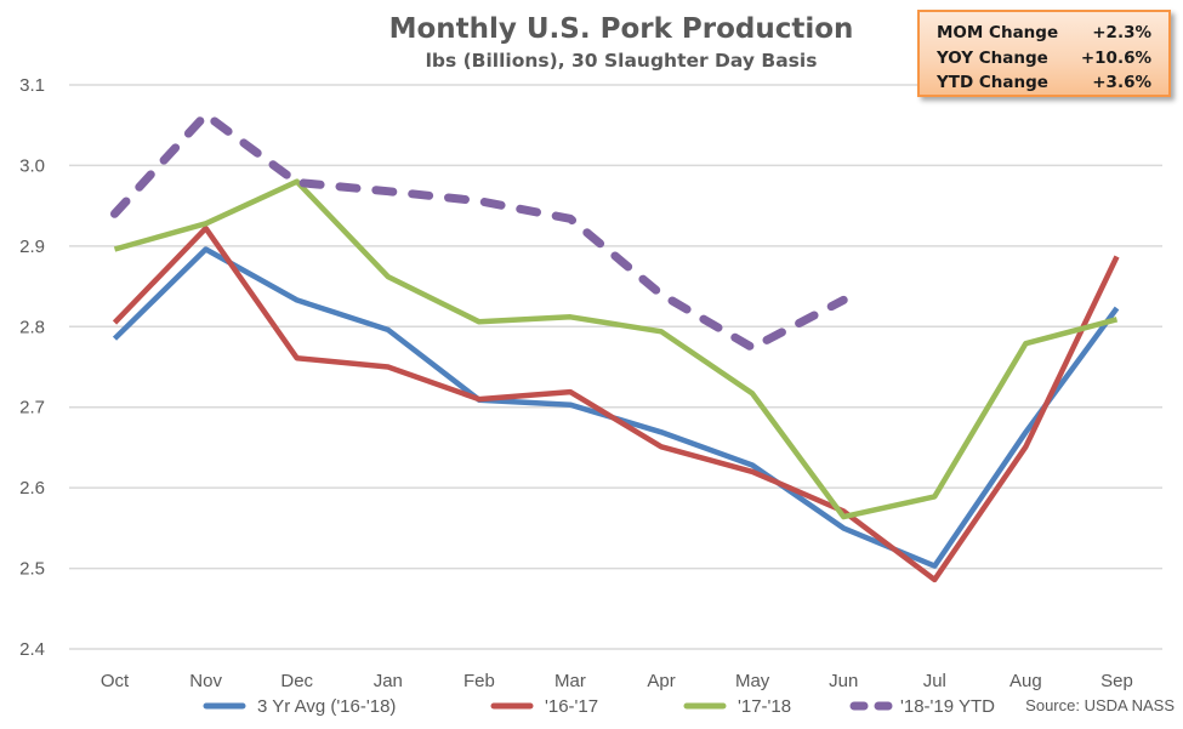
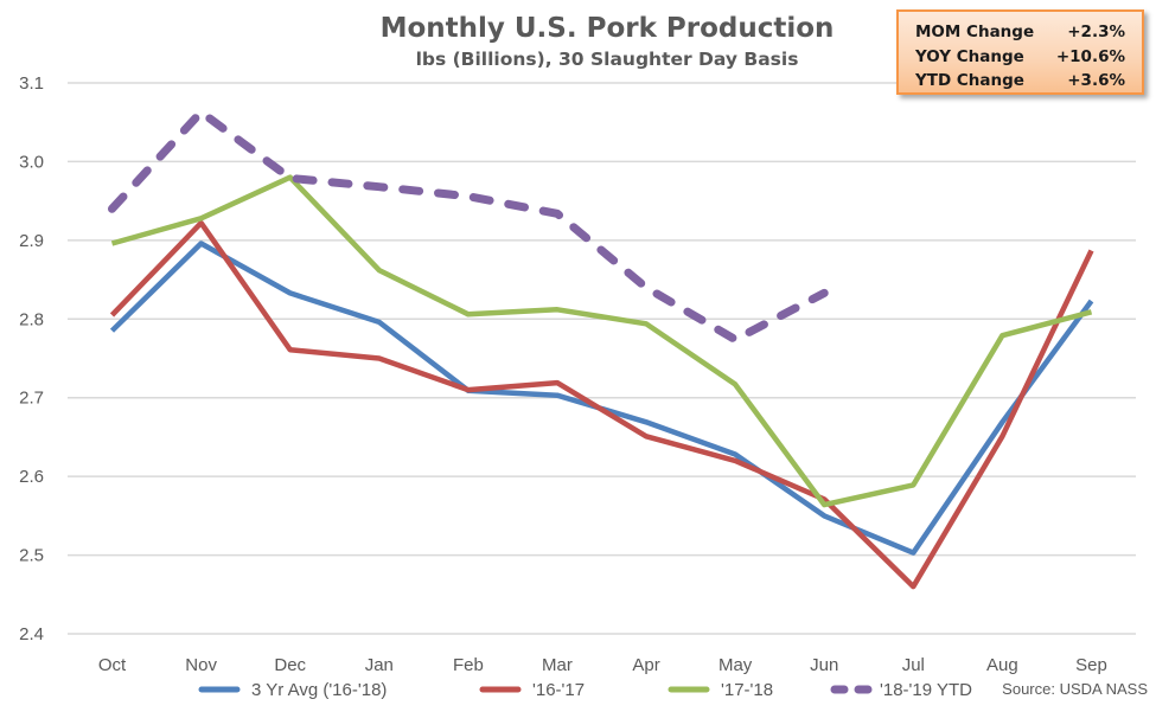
'16-'17/Jul: 2.49 -> 2.46
